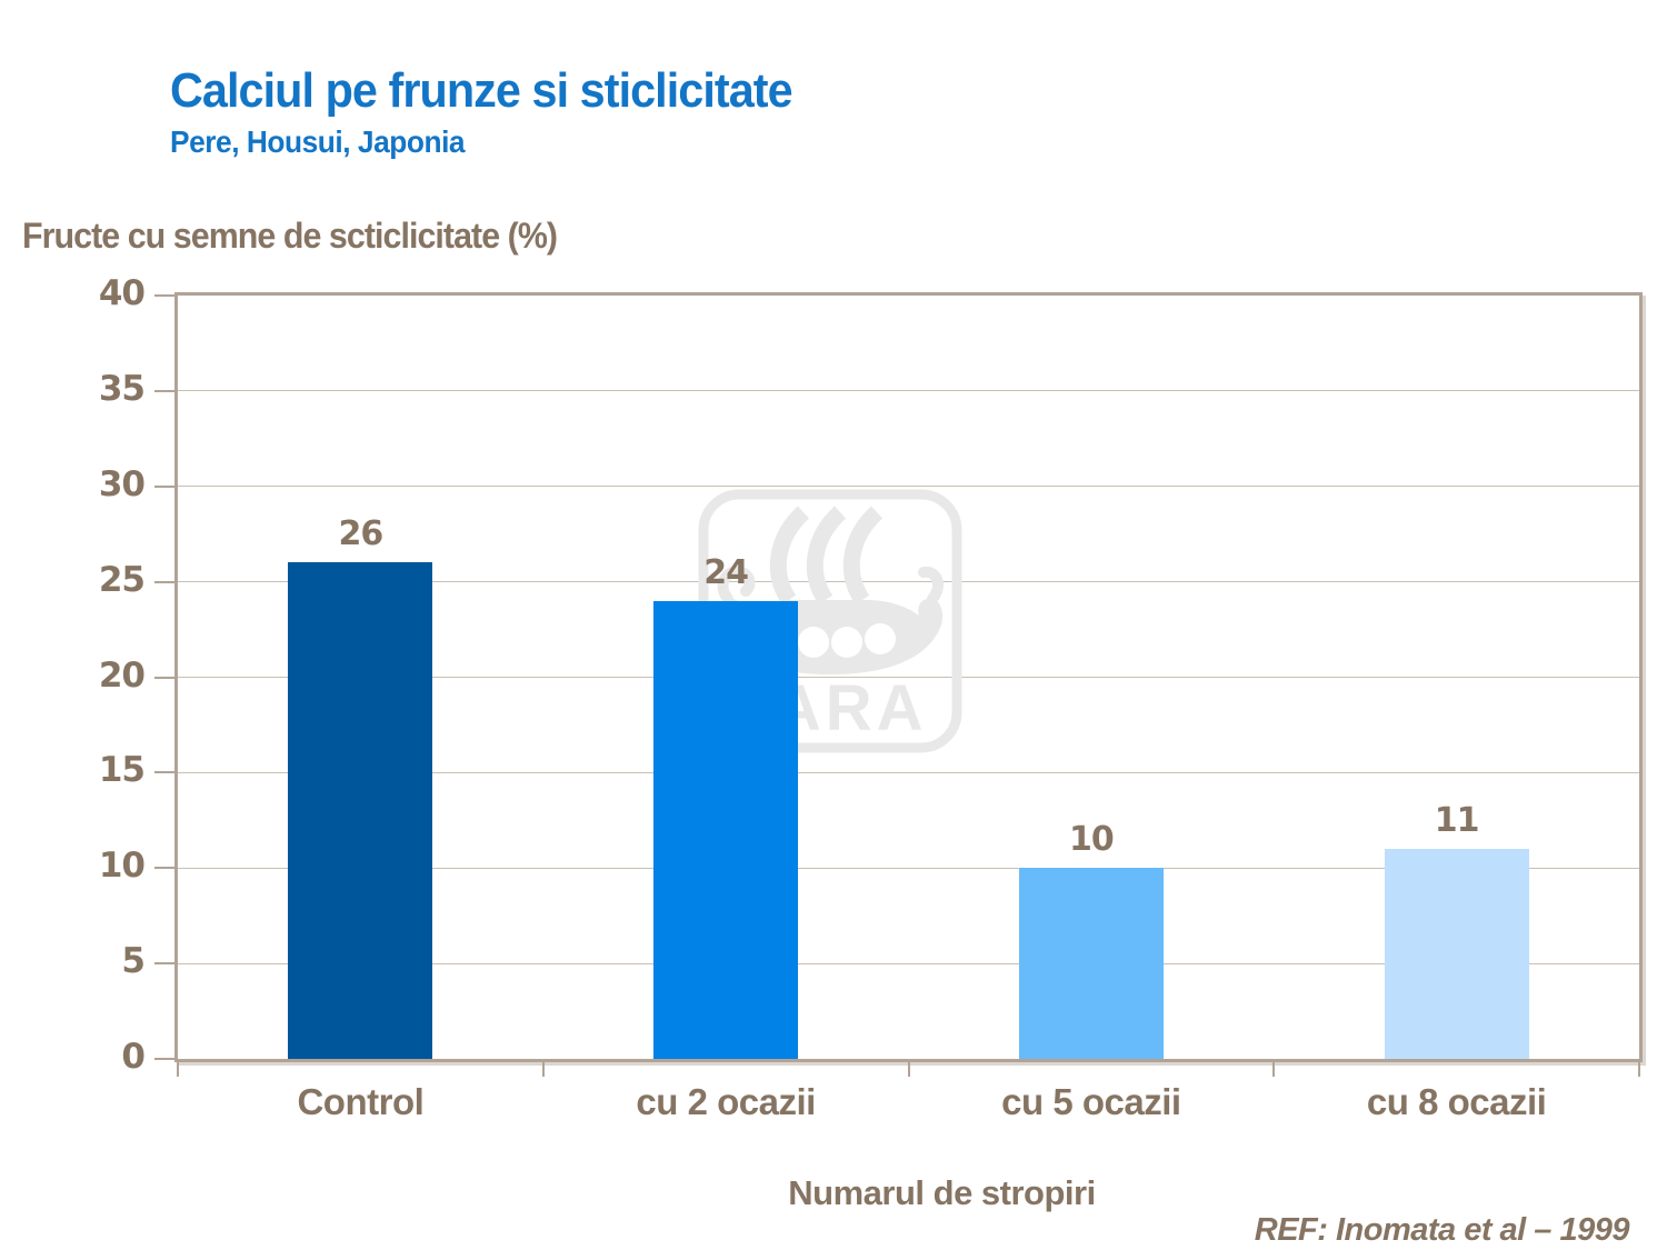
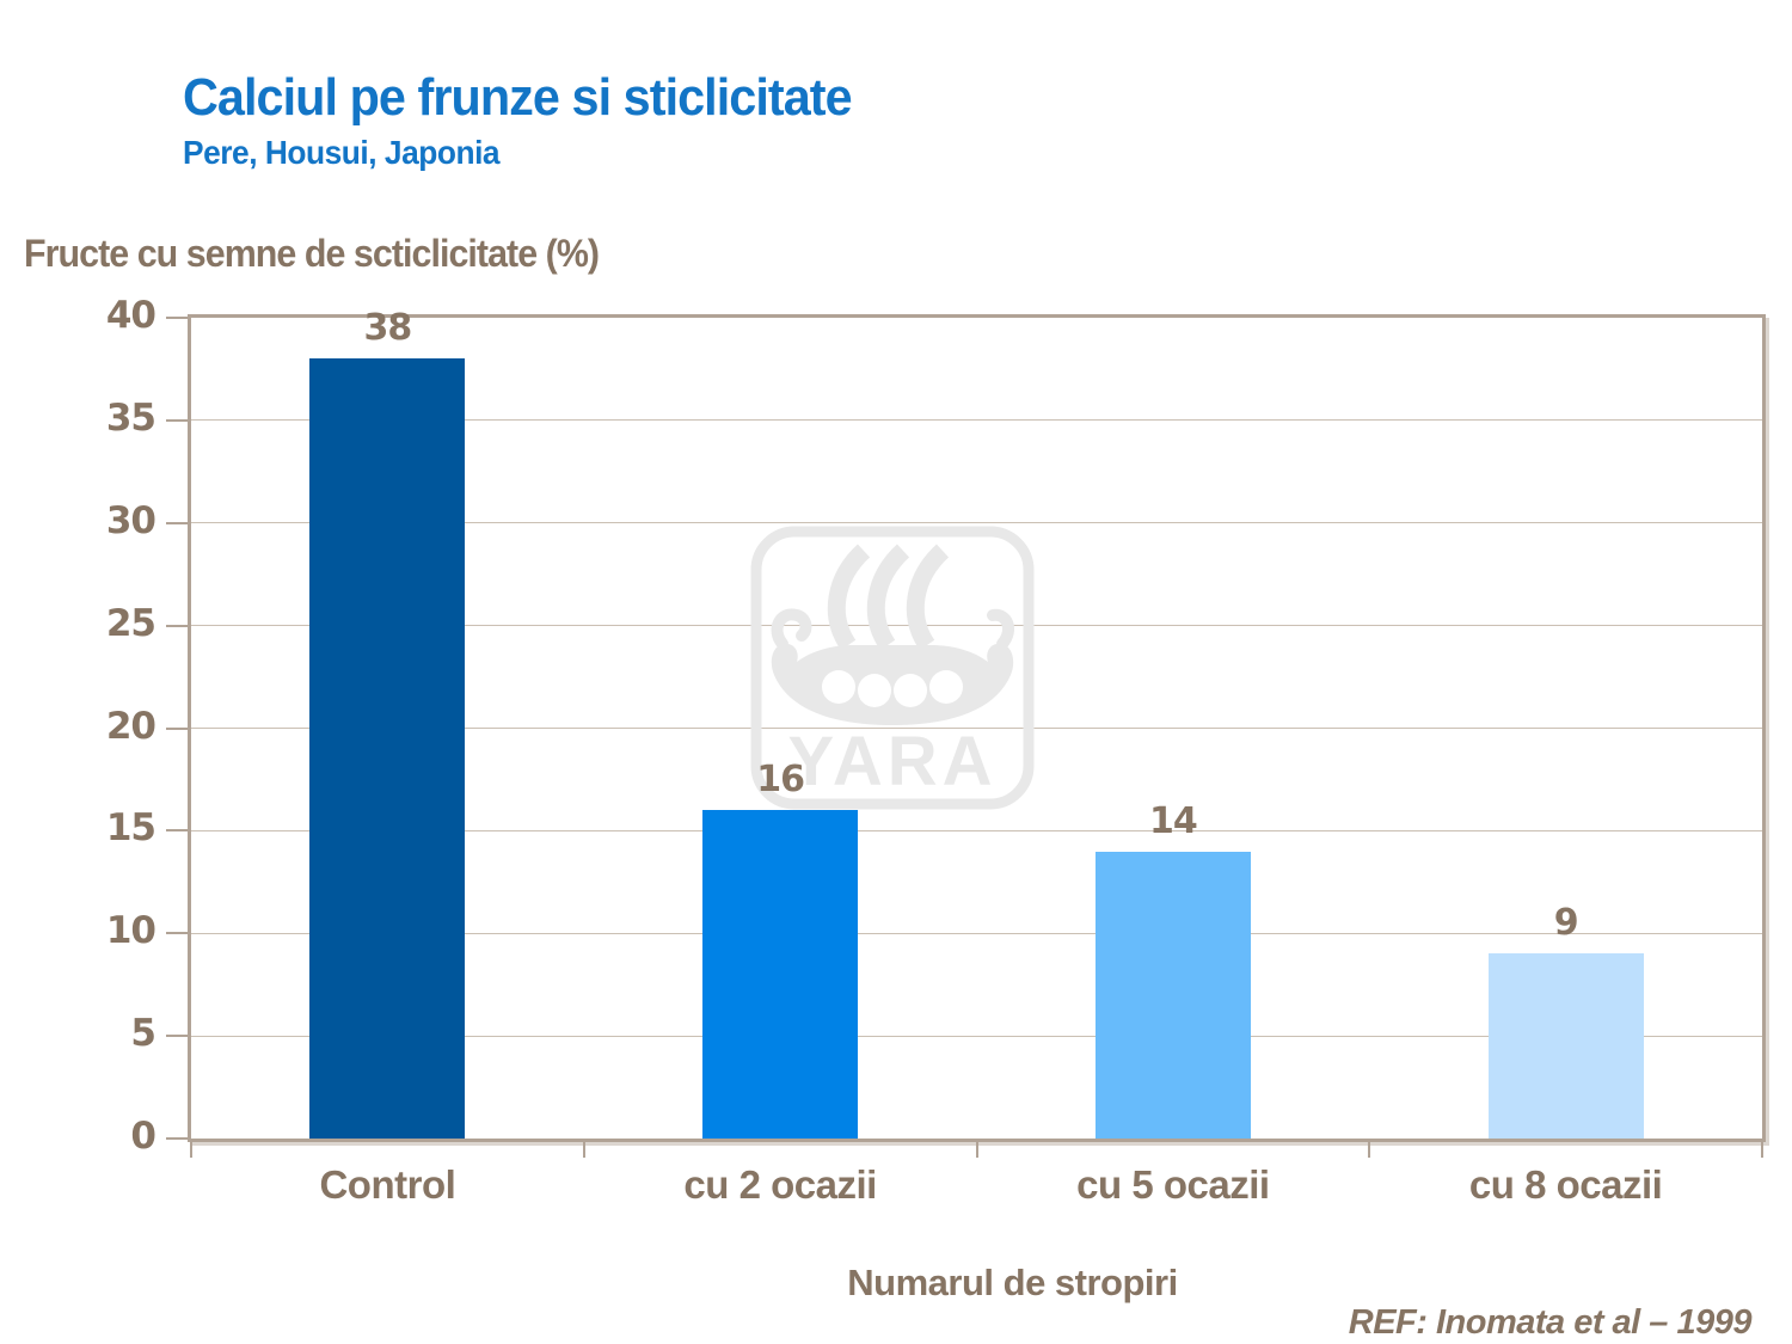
Control: 26 -> 38
cu 2 ocazii: 24 -> 16
cu 5 ocazii: 10 -> 14
cu 8 ocazii: 11 -> 9
